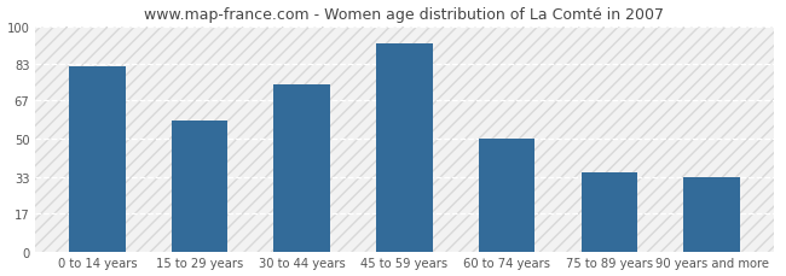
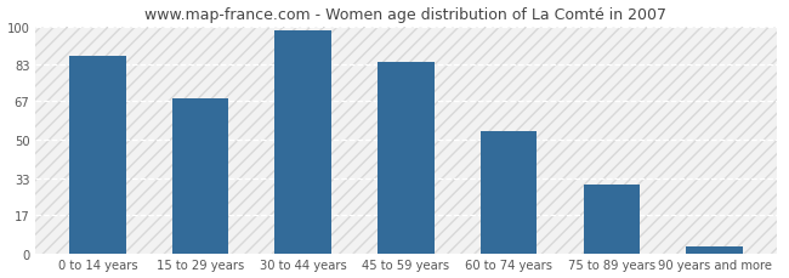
0 to 14 years: 82 -> 87
15 to 29 years: 58 -> 68
30 to 44 years: 74 -> 98
45 to 59 years: 92 -> 84
60 to 74 years: 50 -> 54
75 to 89 years: 35 -> 30
90 years and more: 33 -> 3
